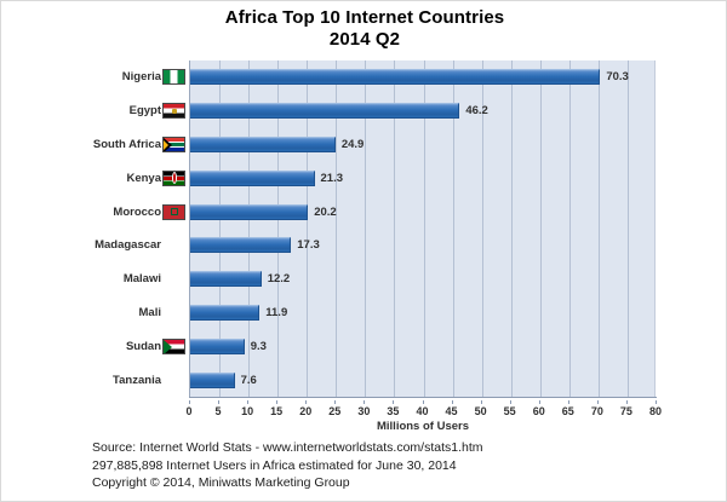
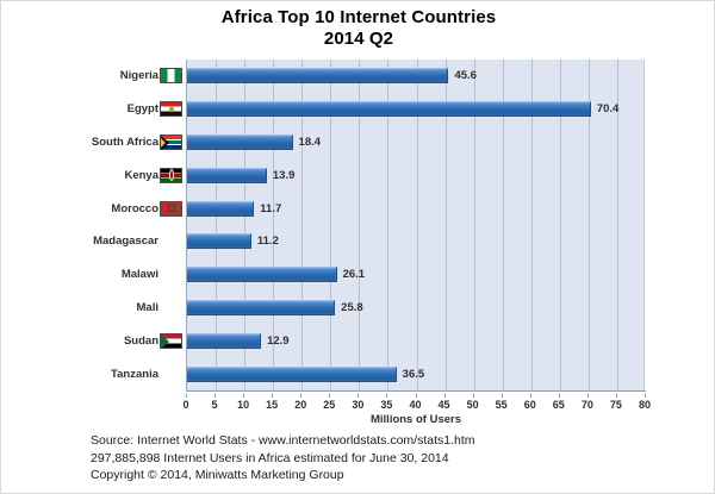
Nigeria: 70.3 -> 45.6
Egypt: 46.2 -> 70.4
South Africa: 24.9 -> 18.4
Kenya: 21.3 -> 13.9
Morocco: 20.2 -> 11.7
Madagascar: 17.3 -> 11.2
Malawi: 12.2 -> 26.1
Mali: 11.9 -> 25.8
Sudan: 9.3 -> 12.9
Tanzania: 7.6 -> 36.5
